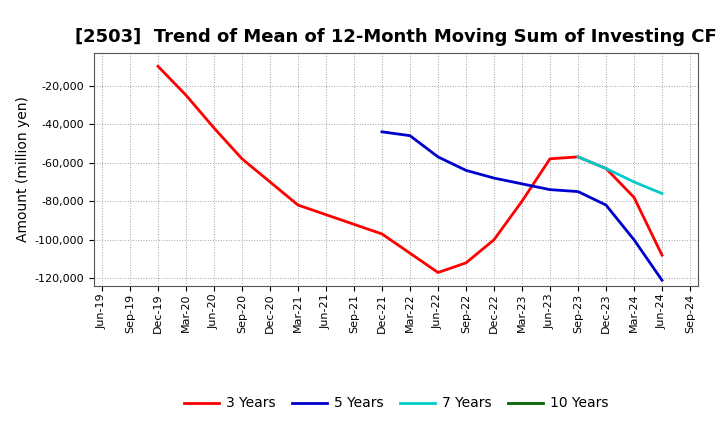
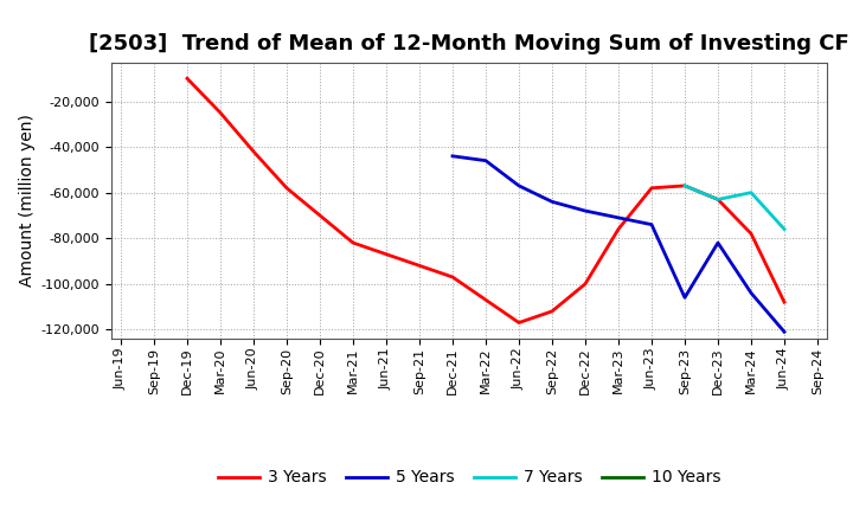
3 Years/Mar-23: -80,000 -> -76,000
5 Years/Sep-23: -75,000 -> -106,000
5 Years/Mar-24: -100,000 -> -104,000
7 Years/Mar-24: -70,000 -> -60,000
